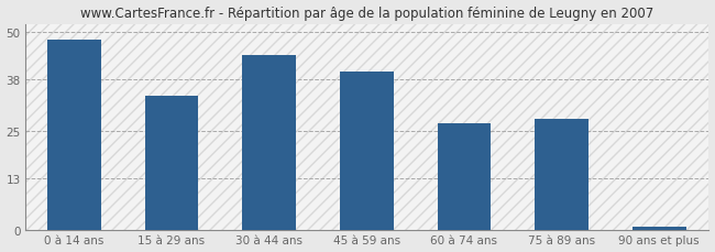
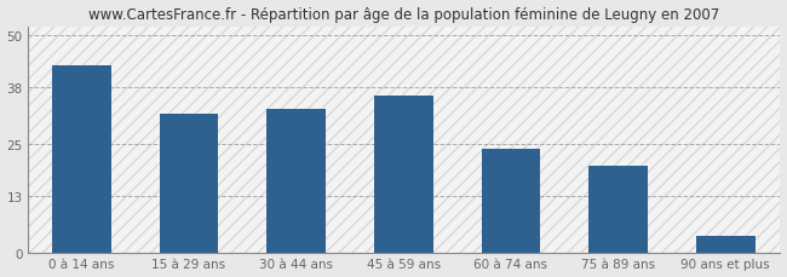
0 à 14 ans: 48 -> 43
15 à 29 ans: 34 -> 32
30 à 44 ans: 44 -> 33
45 à 59 ans: 40 -> 36
60 à 74 ans: 27 -> 24
75 à 89 ans: 28 -> 20
90 ans et plus: 1 -> 4
